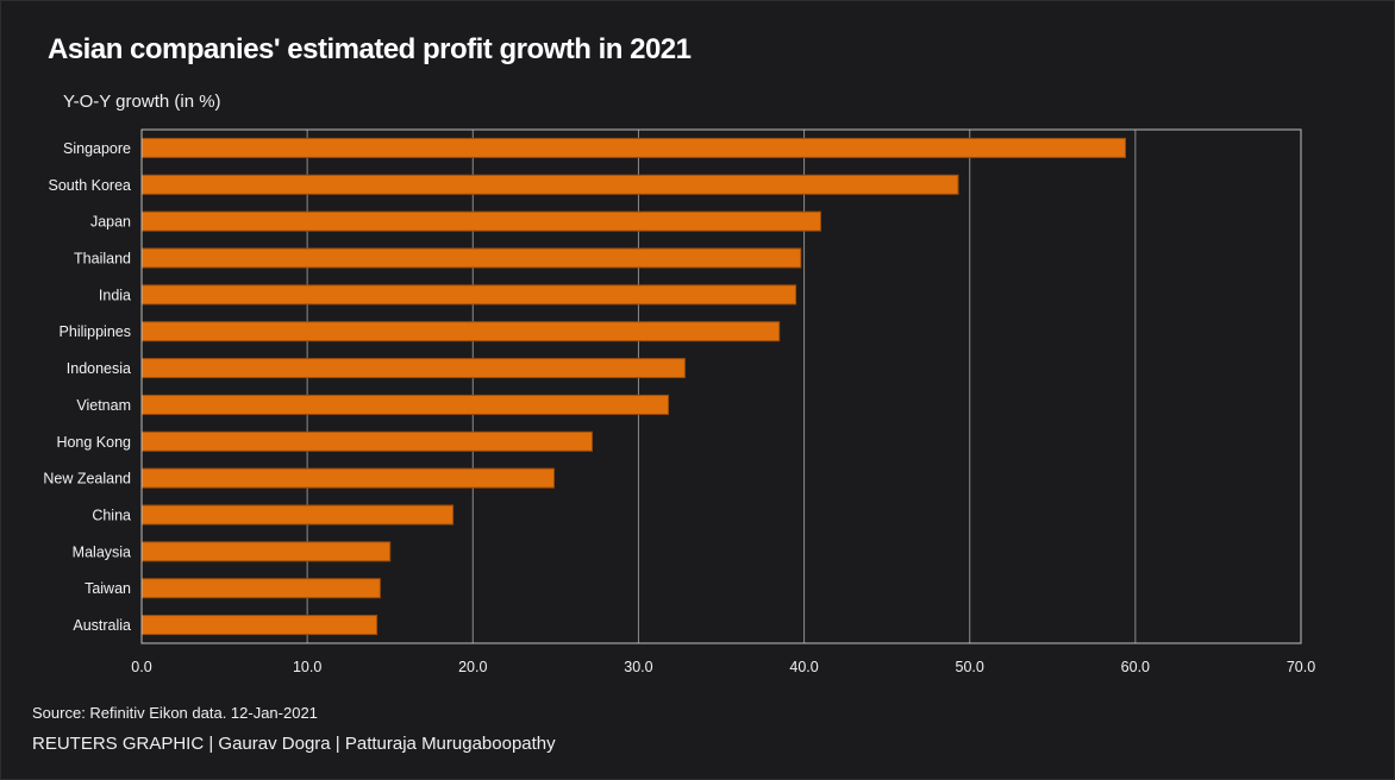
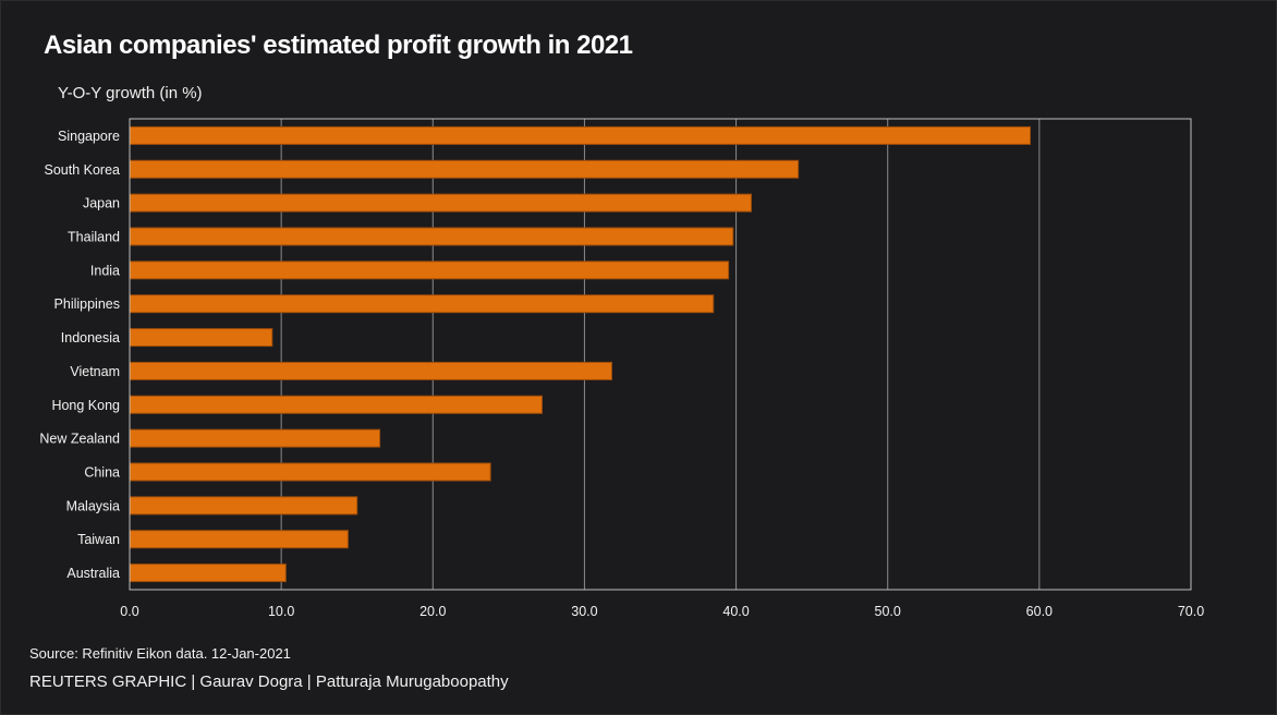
South Korea: 49.3 -> 44.1
Indonesia: 32.8 -> 9.4
New Zealand: 24.9 -> 16.5
China: 18.8 -> 23.8
Australia: 14.2 -> 10.3
